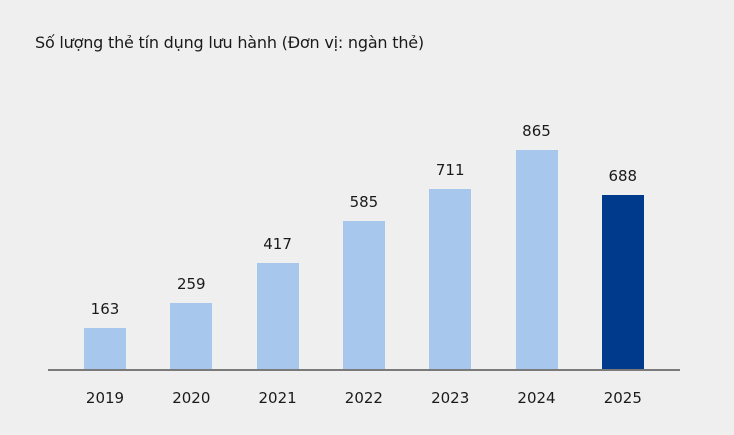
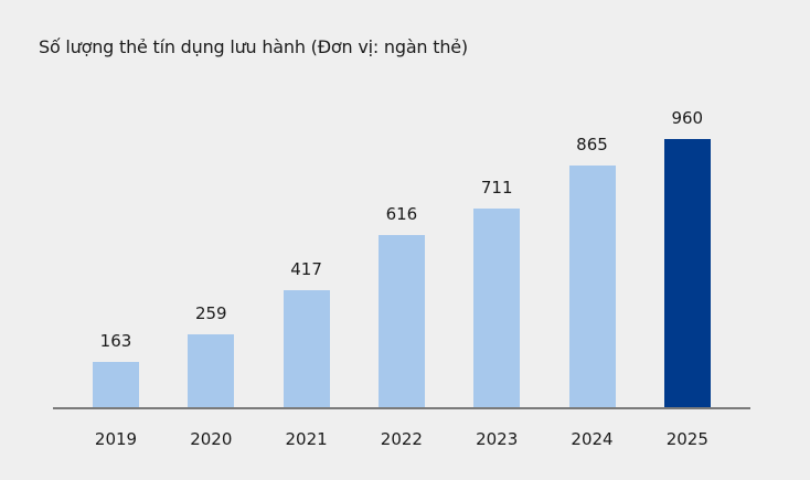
2022: 585 -> 616
2025: 688 -> 960
